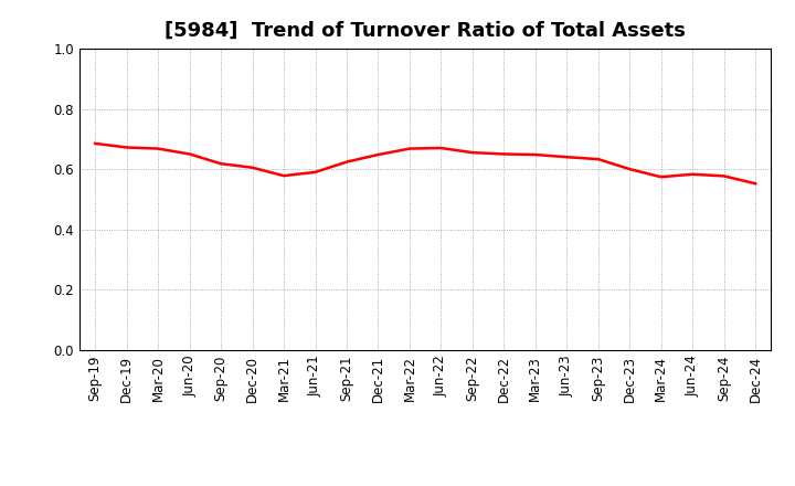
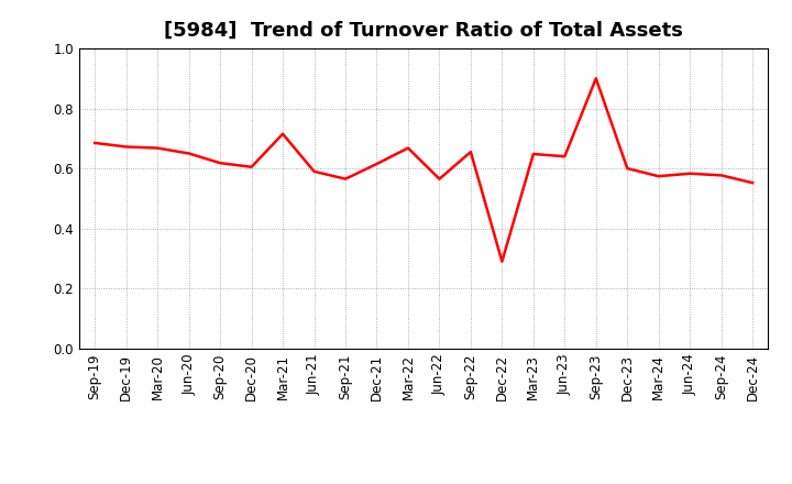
Mar-21: 0.578 -> 0.715
Sep-21: 0.624 -> 0.565
Dec-21: 0.648 -> 0.615
Jun-22: 0.670 -> 0.565
Dec-22: 0.650 -> 0.290
Sep-23: 0.633 -> 0.900
